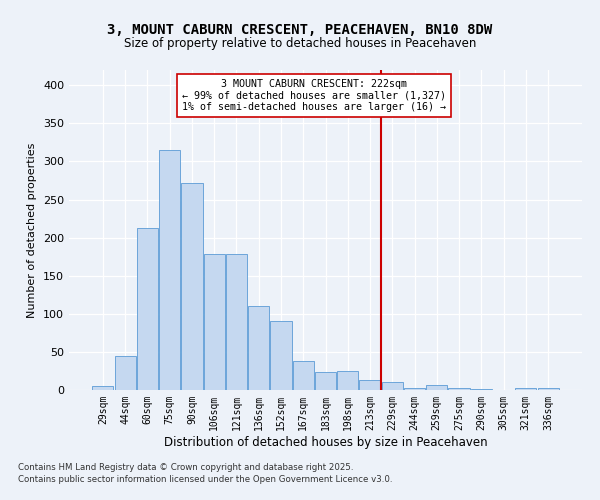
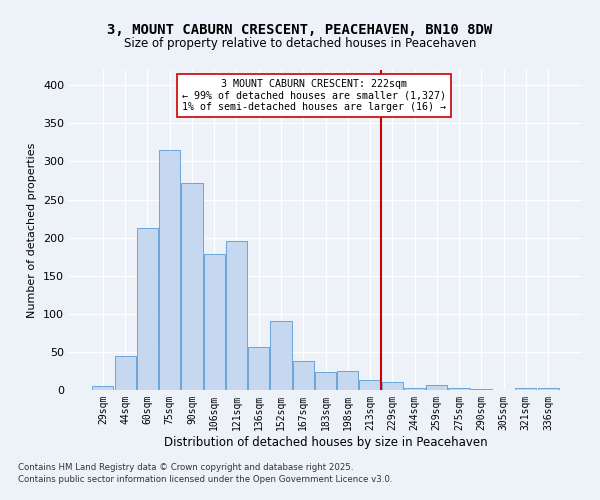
121sqm: 179 -> 196
136sqm: 110 -> 56
